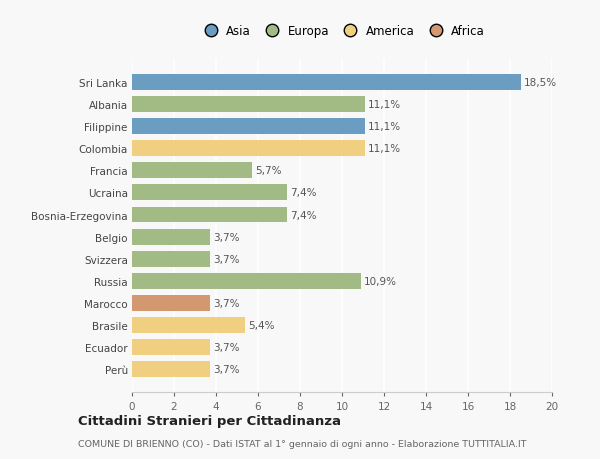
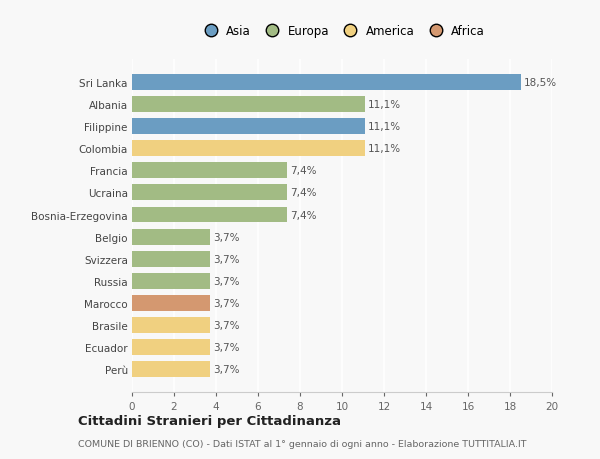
Francia: 5,7% -> 7,4%
Russia: 10,9% -> 3,7%
Brasile: 5,4% -> 3,7%
